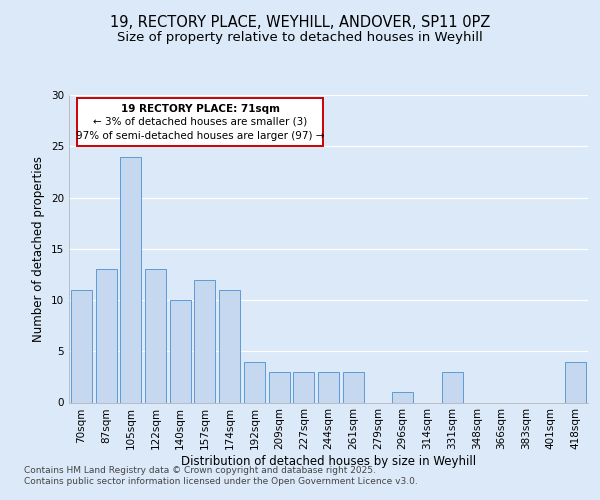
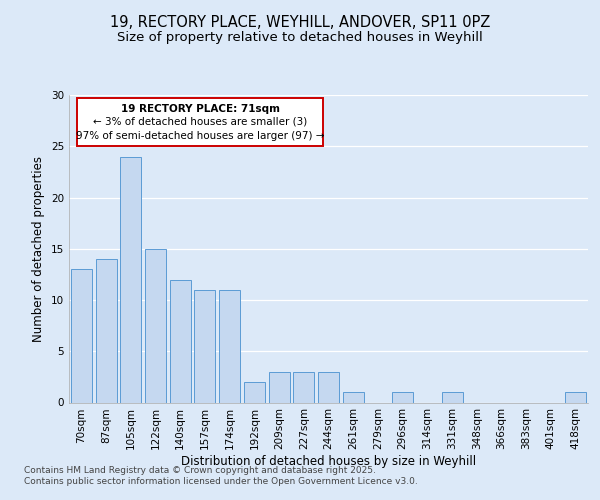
70sqm: 11 -> 13
87sqm: 13 -> 14
122sqm: 13 -> 15
140sqm: 10 -> 12
157sqm: 12 -> 11
192sqm: 4 -> 2
261sqm: 3 -> 1
331sqm: 3 -> 1
418sqm: 4 -> 1
